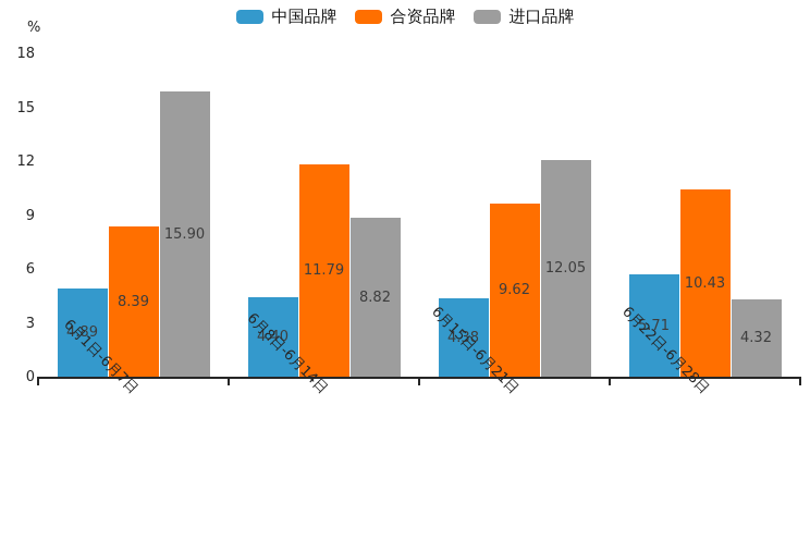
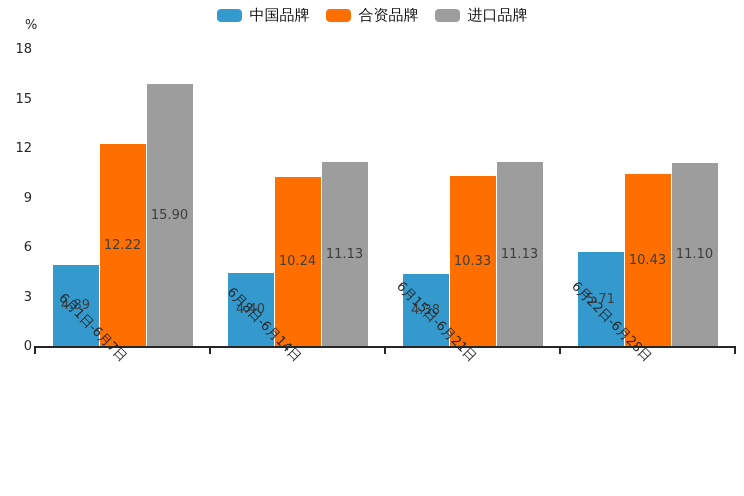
合资品牌/6月1日-6月7日: 8.39 -> 12.22
合资品牌/6月8日-6月14日: 11.79 -> 10.24
进口品牌/6月8日-6月14日: 8.82 -> 11.13
合资品牌/6月15日-6月21日: 9.62 -> 10.33
进口品牌/6月15日-6月21日: 12.05 -> 11.13
进口品牌/6月22日-6月28日: 4.32 -> 11.10
